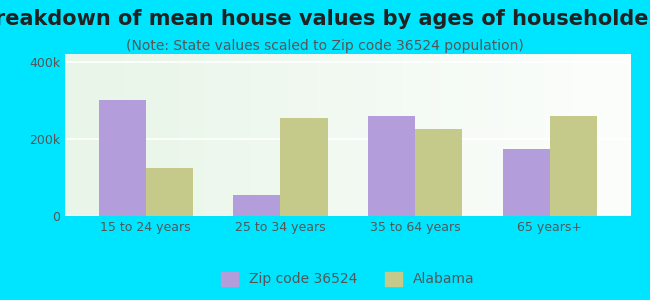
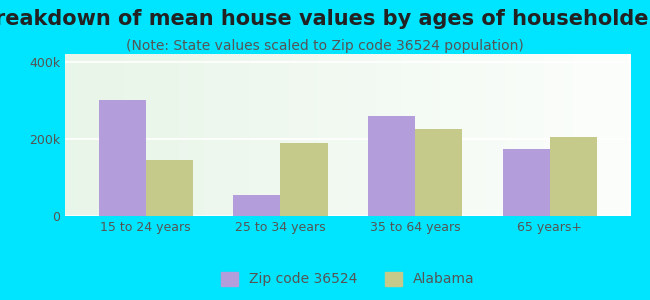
Alabama/15 to 24 years: 125k -> 145k
Alabama/25 to 34 years: 255k -> 190k
Alabama/65 years+: 260k -> 205k
